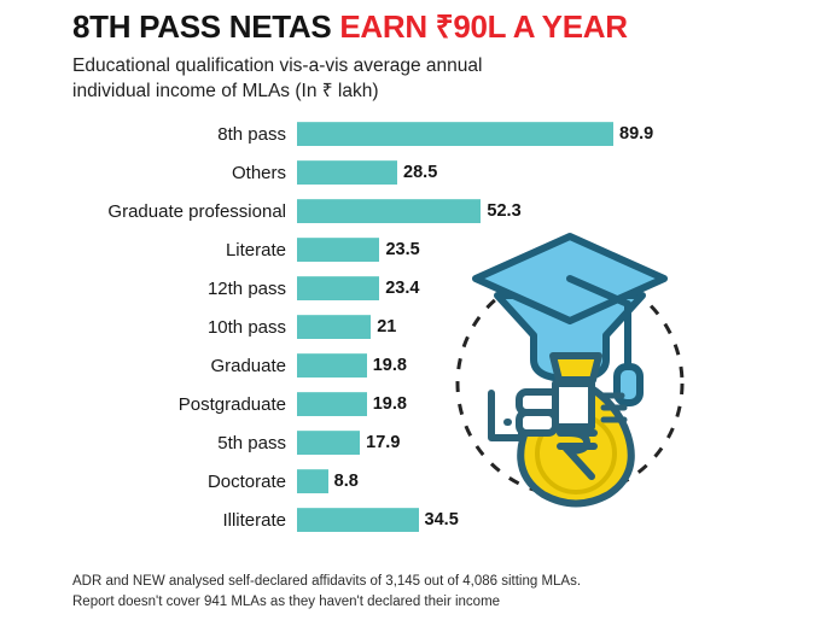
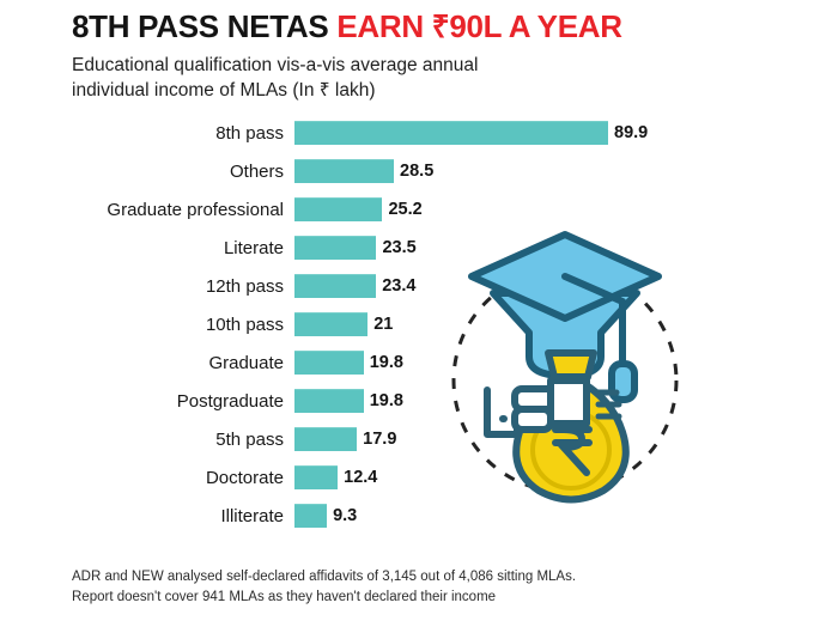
Graduate professional: 52.3 -> 25.2
Doctorate: 8.8 -> 12.4
Illiterate: 34.5 -> 9.3
